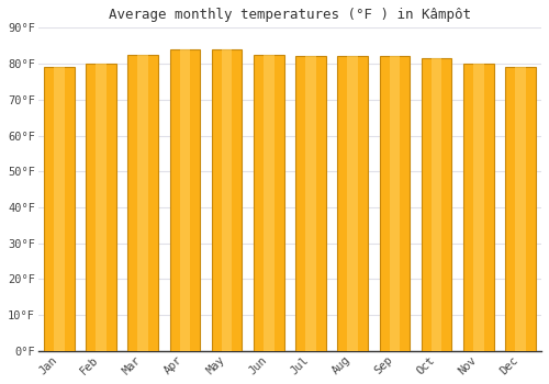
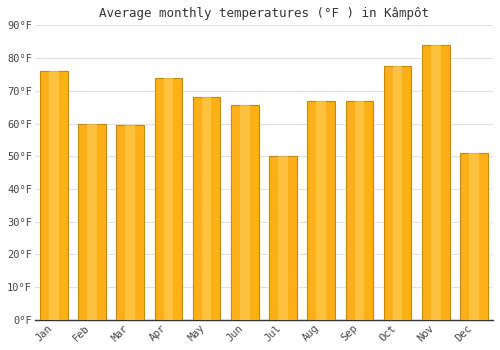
Jan: 79.0°F -> 76.0°F
Feb: 80.0°F -> 60.0°F
Mar: 82.5°F -> 59.5°F
Apr: 84.0°F -> 74.0°F
May: 84.0°F -> 68.0°F
Jun: 82.5°F -> 65.5°F
Jul: 82.0°F -> 50.0°F
Aug: 82.0°F -> 67.0°F
Sep: 82.0°F -> 67.0°F
Oct: 81.5°F -> 77.5°F
Nov: 80.0°F -> 84.0°F
Dec: 79.0°F -> 51.0°F
